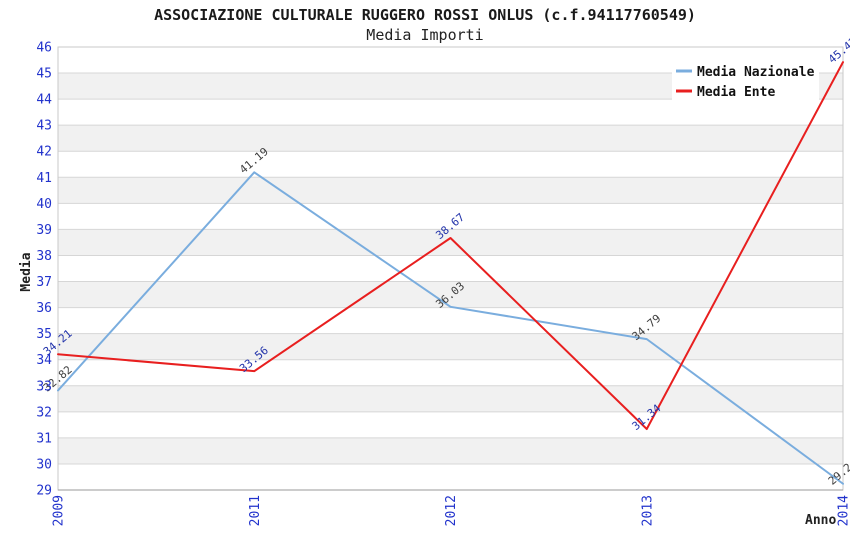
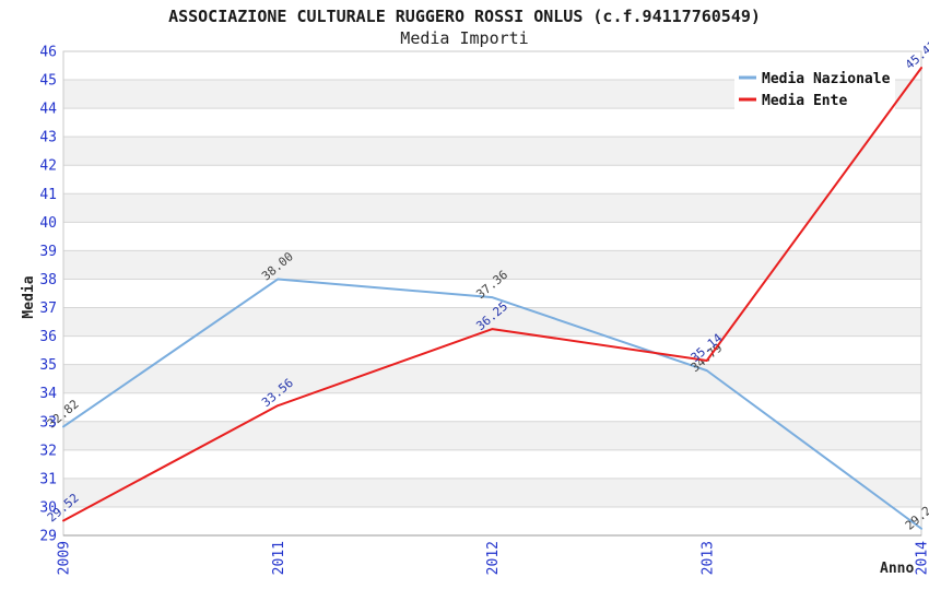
Media Ente/2009: 34.21 -> 29.52
Media Nazionale/2011: 41.19 -> 38.00
Media Nazionale/2012: 36.03 -> 37.36
Media Ente/2012: 38.67 -> 36.25
Media Ente/2013: 31.34 -> 35.14
